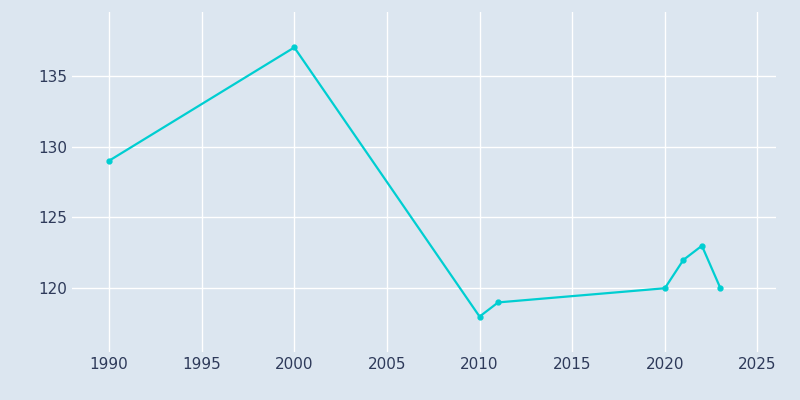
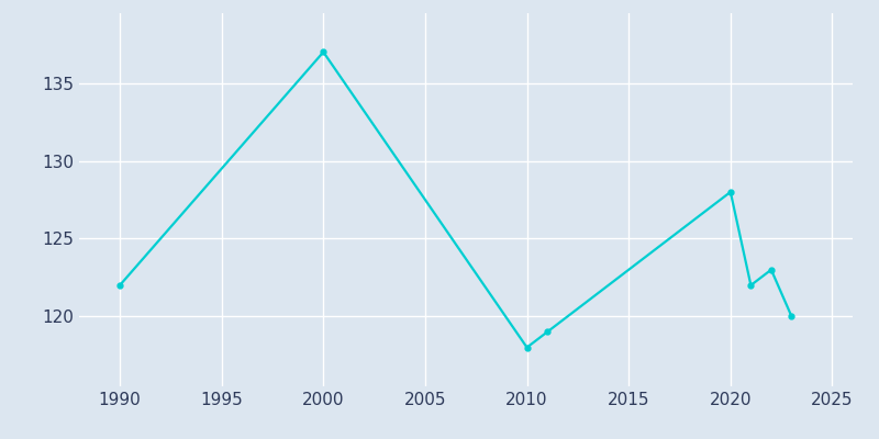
1990: 129 -> 122
2020: 120 -> 128
